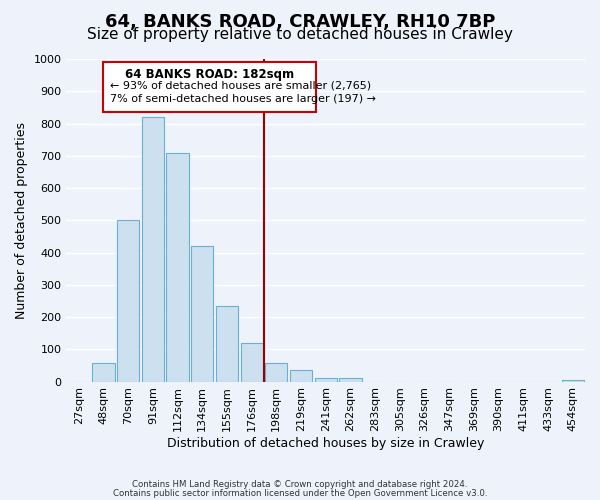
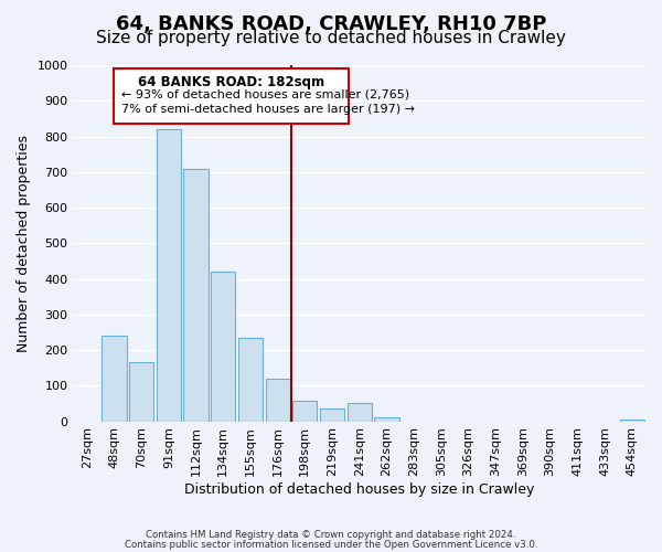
48sqm: 57 -> 240
70sqm: 500 -> 165
241sqm: 12 -> 50
